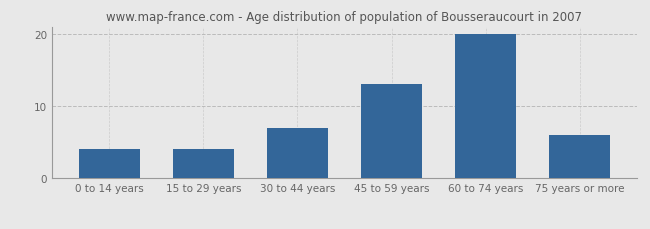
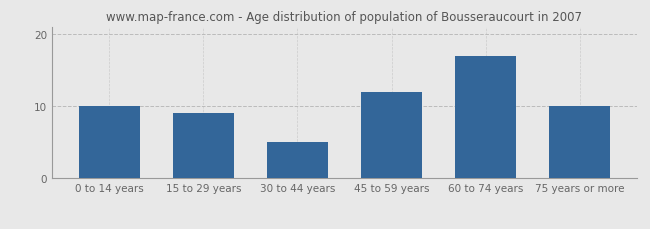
0 to 14 years: 4 -> 10
15 to 29 years: 4 -> 9
30 to 44 years: 7 -> 5
45 to 59 years: 13 -> 12
60 to 74 years: 20 -> 17
75 years or more: 6 -> 10
